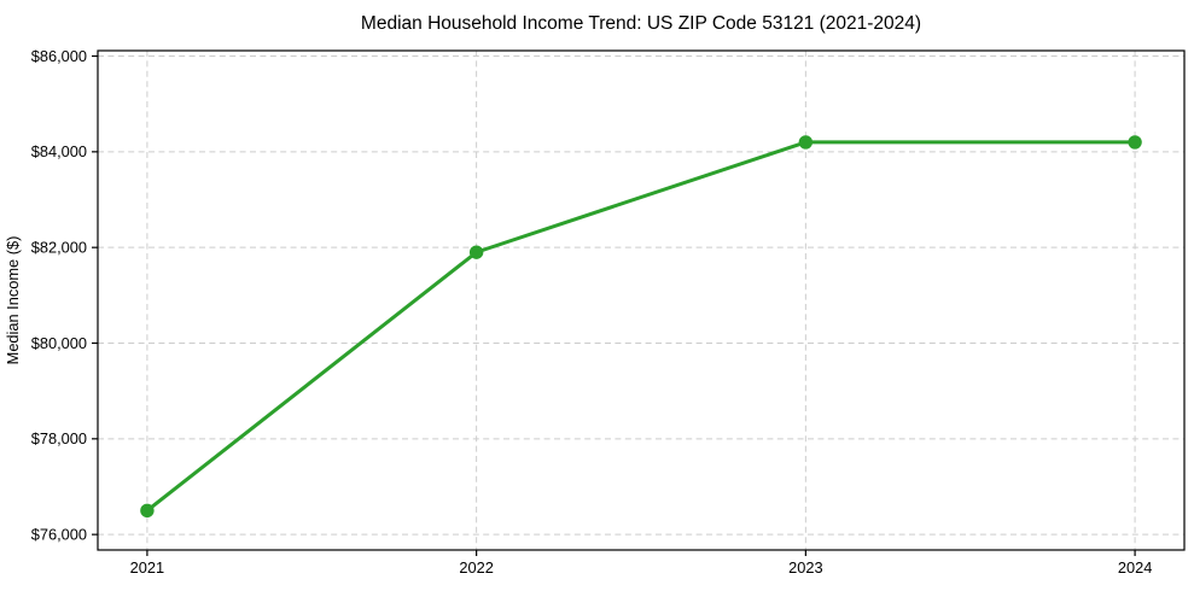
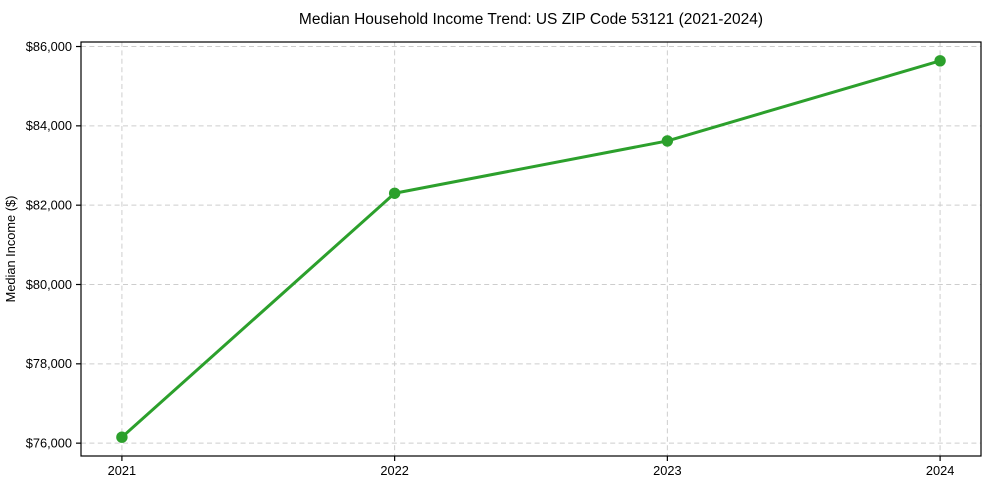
2021: $76500 -> $76200
2022: $81900 -> $82300
2023: $84200 -> $83600
2024: $84200 -> $85600
